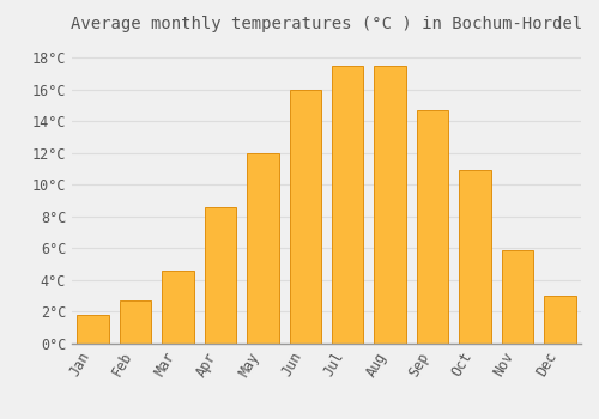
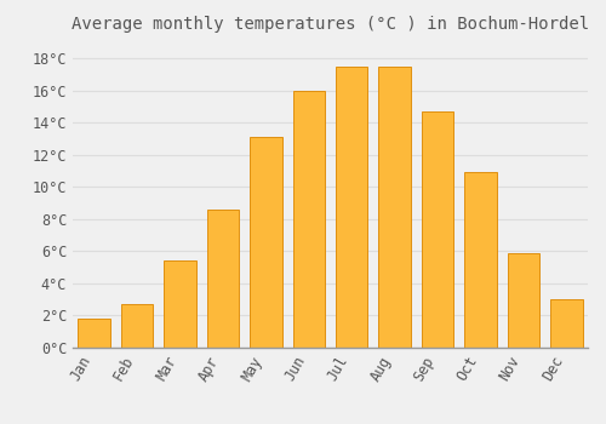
Mar: 4.6°C -> 5.4°C
May: 12.0°C -> 13.1°C
